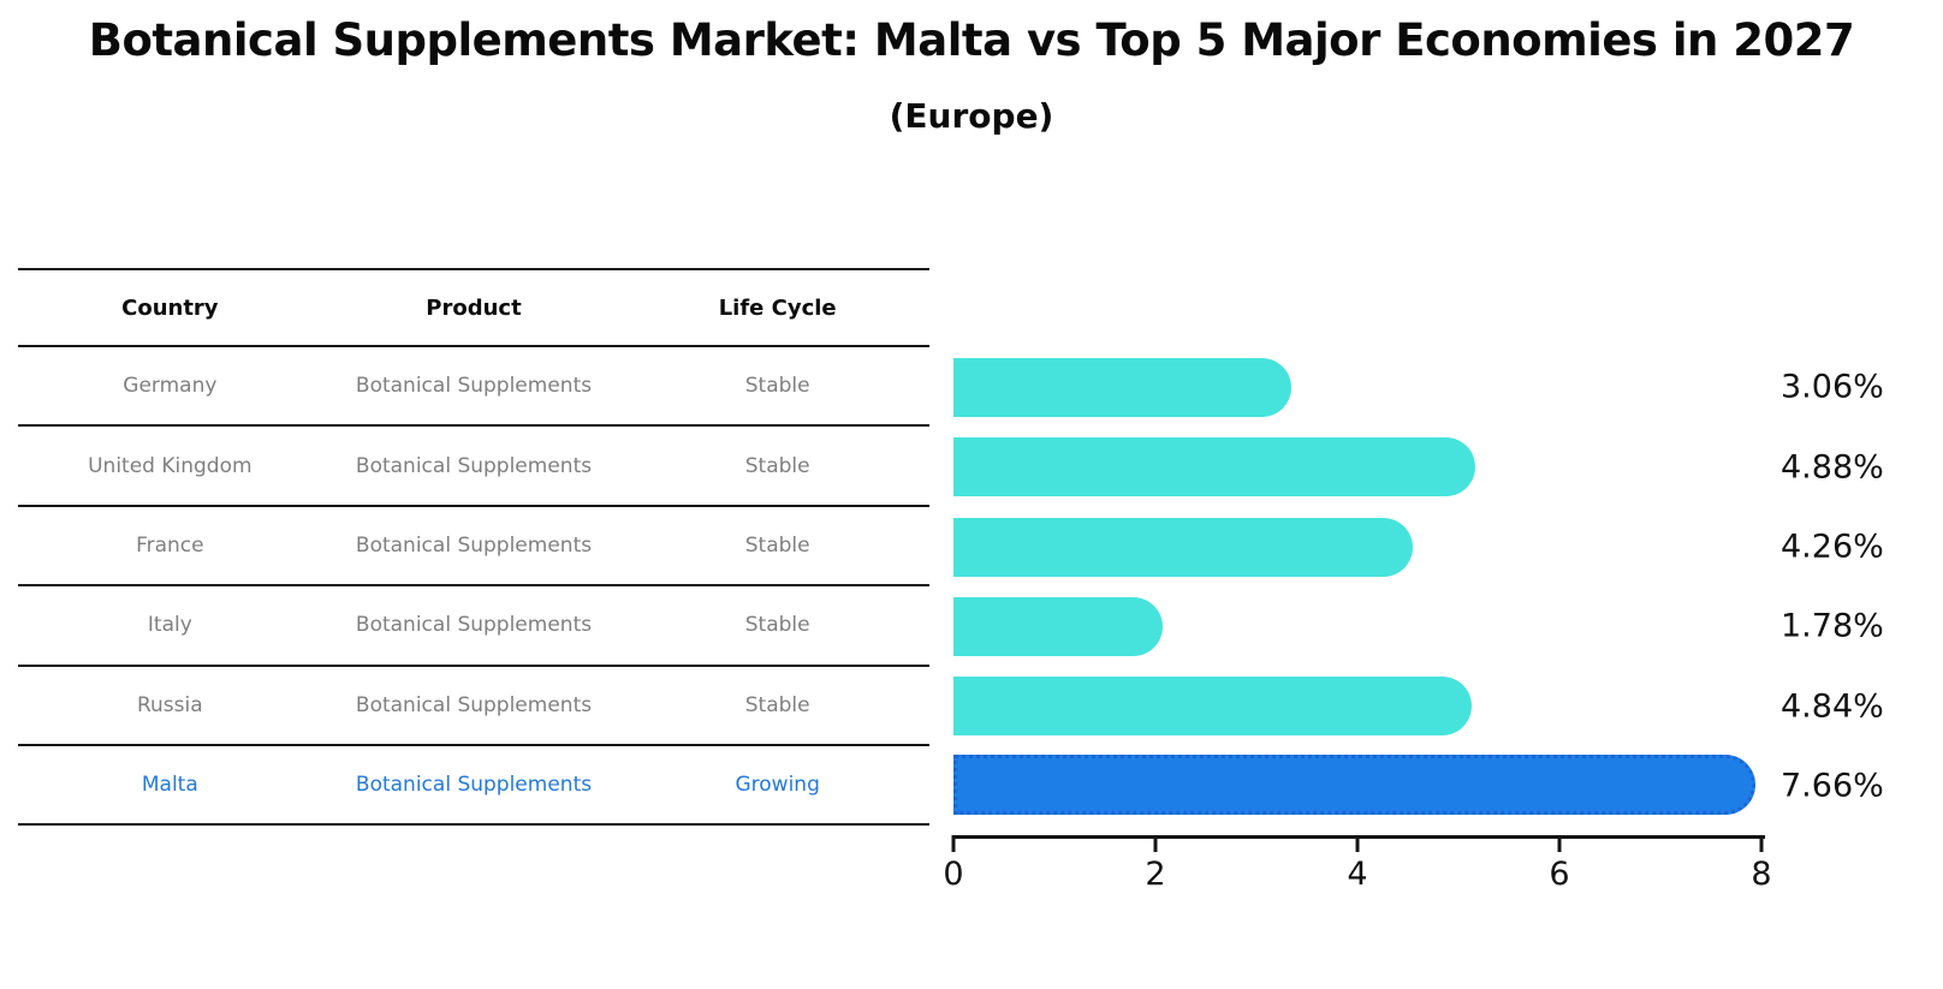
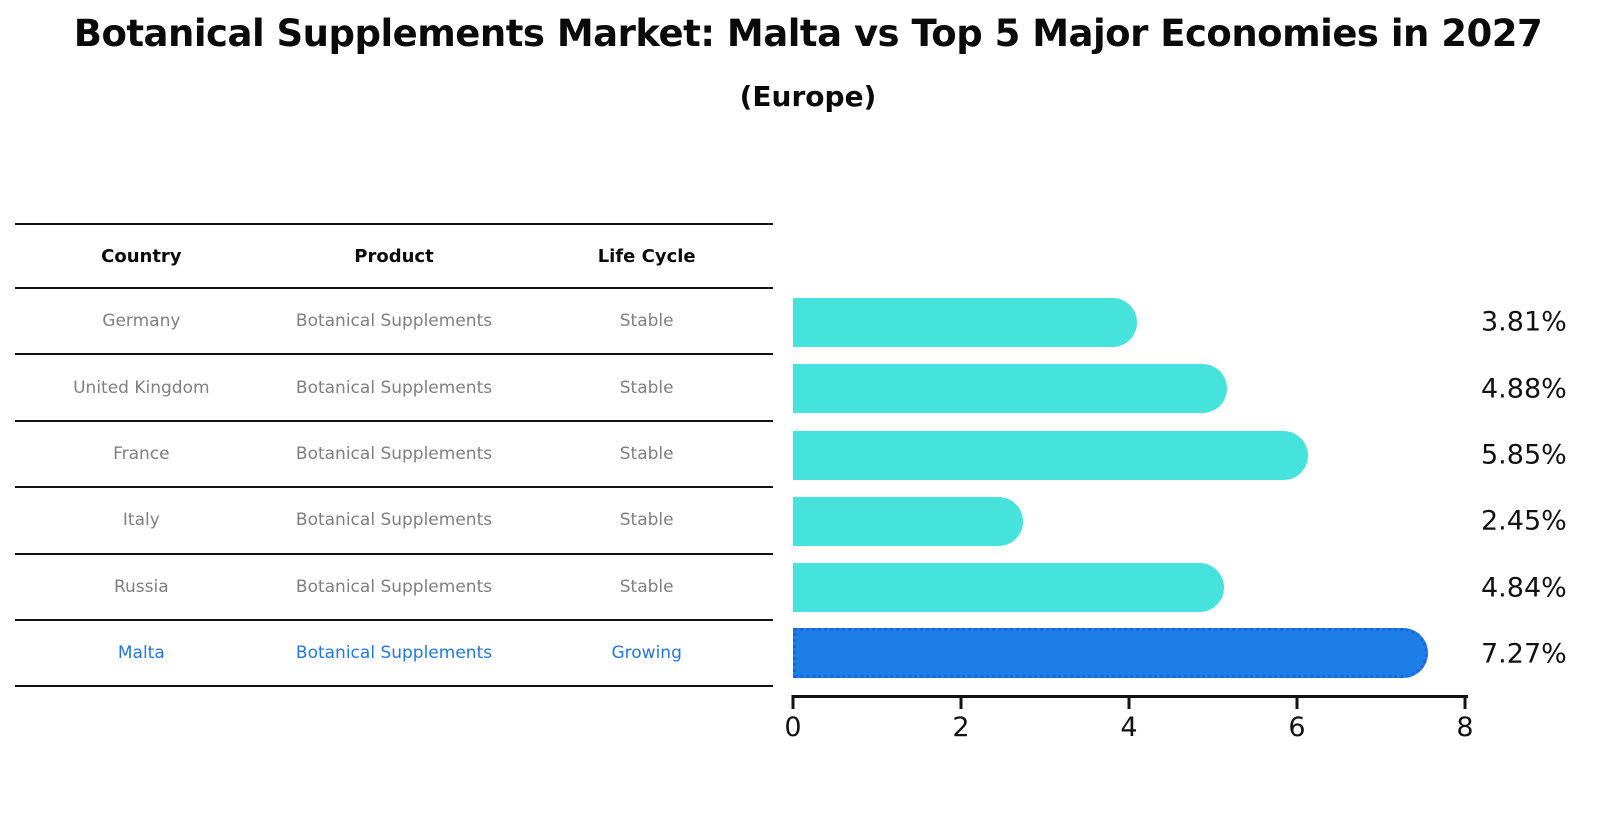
Germany: 3.06% -> 3.81%
France: 4.26% -> 5.85%
Italy: 1.78% -> 2.45%
Malta: 7.66% -> 7.27%
